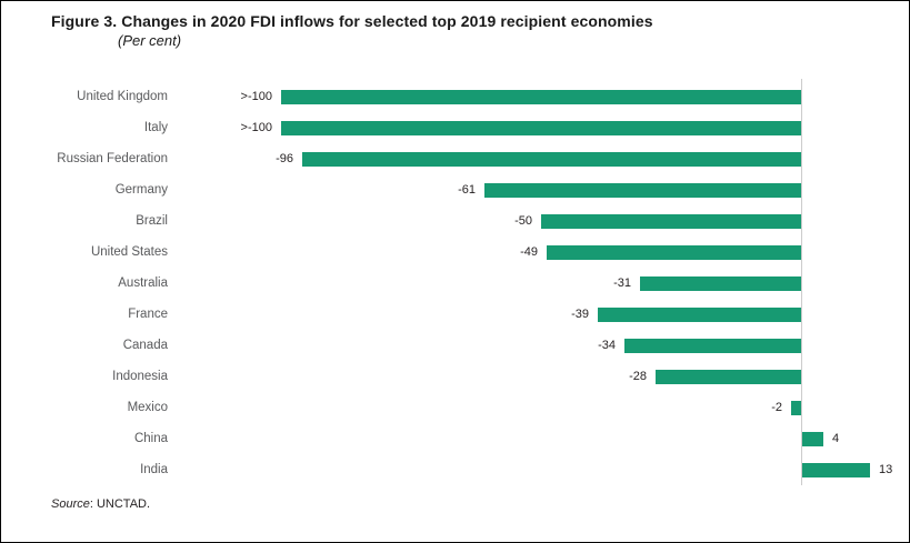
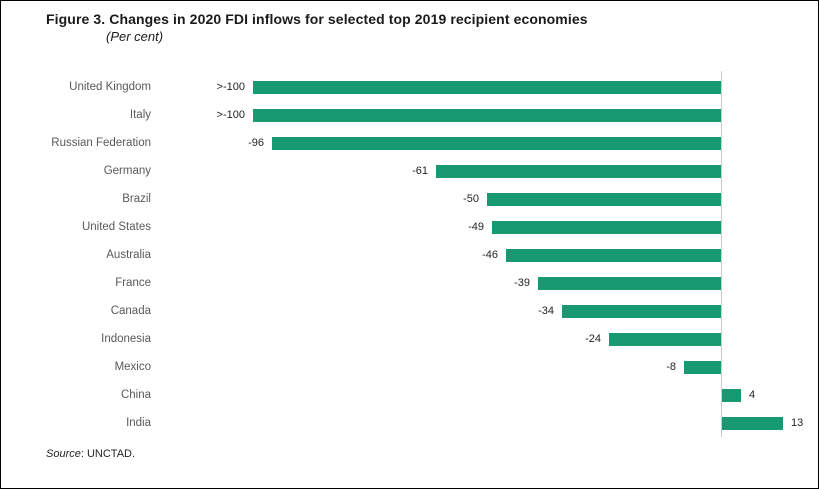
Australia: -31 -> -46
Indonesia: -28 -> -24
Mexico: -2 -> -8
